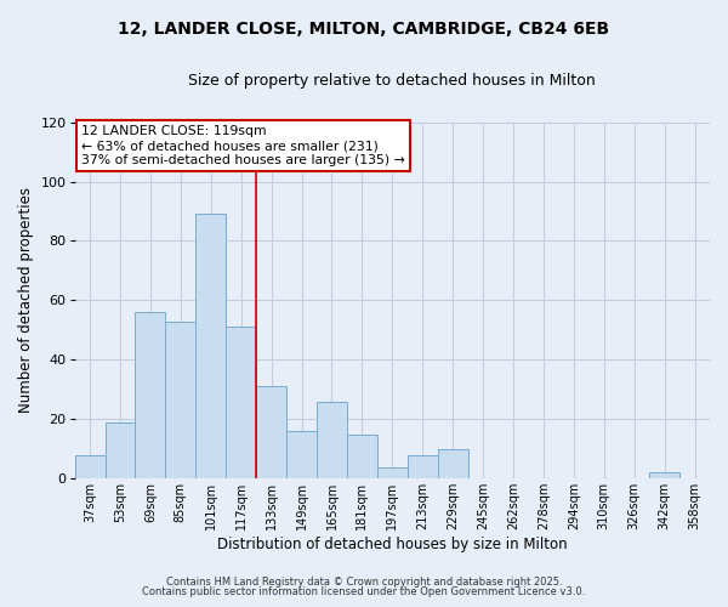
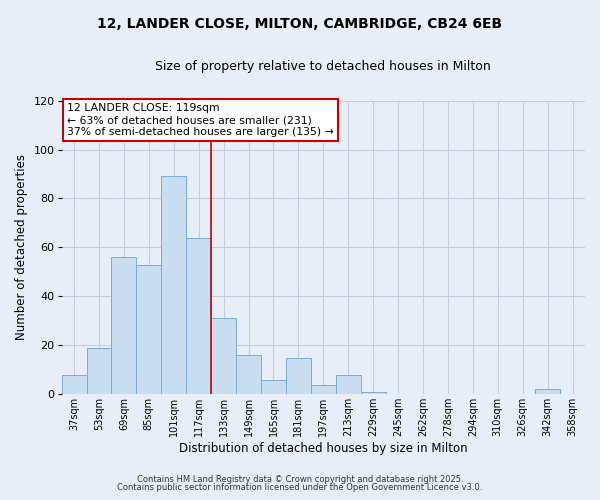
117sqm: 51 -> 64
165sqm: 26 -> 6
229sqm: 10 -> 1
